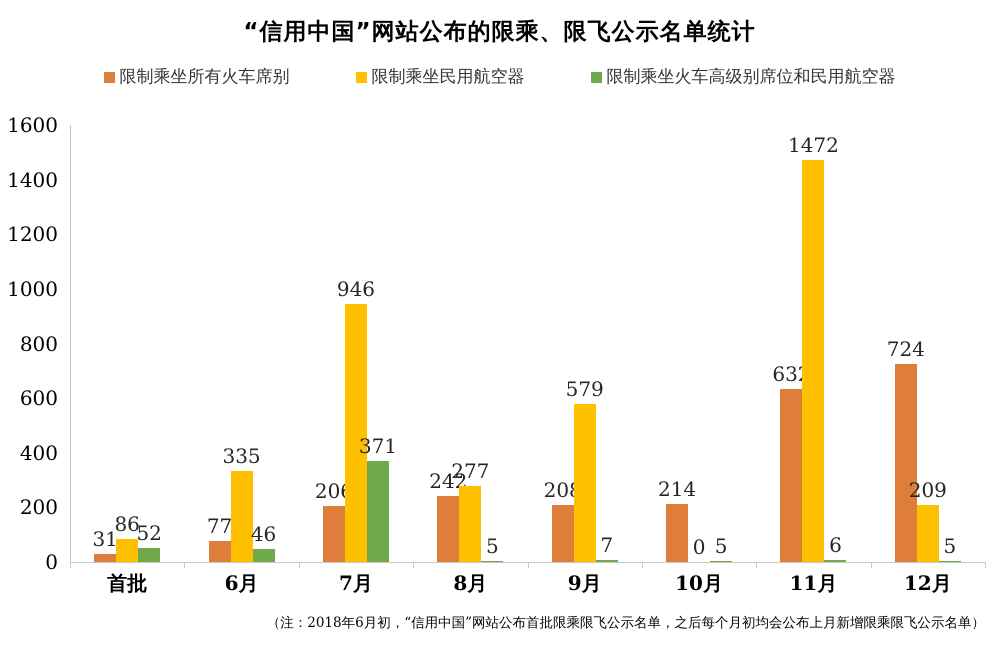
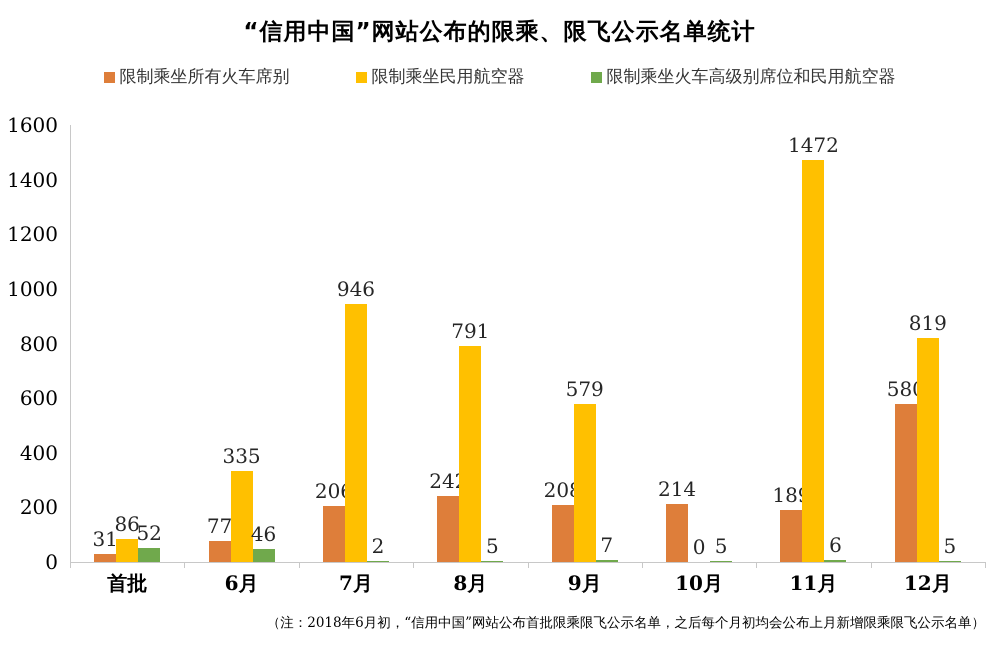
限制乘坐火车高级别席位和民用航空器/7月: 371 -> 2
限制乘坐民用航空器/8月: 277 -> 791
限制乘坐所有火车席别/11月: 632 -> 189
限制乘坐所有火车席别/12月: 724 -> 580
限制乘坐民用航空器/12月: 209 -> 819
